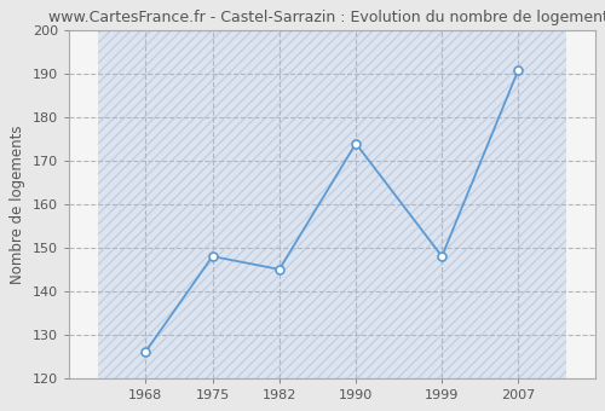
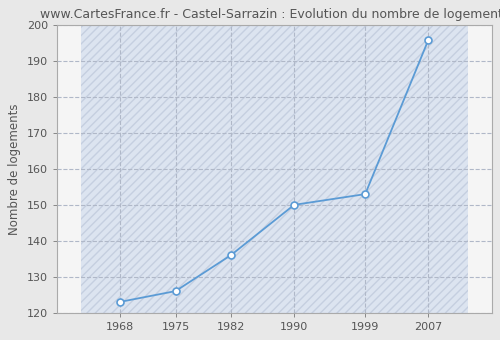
1968: 126 -> 123
1975: 148 -> 126
1982: 145 -> 136
1990: 174 -> 150
1999: 148 -> 153
2007: 191 -> 196
